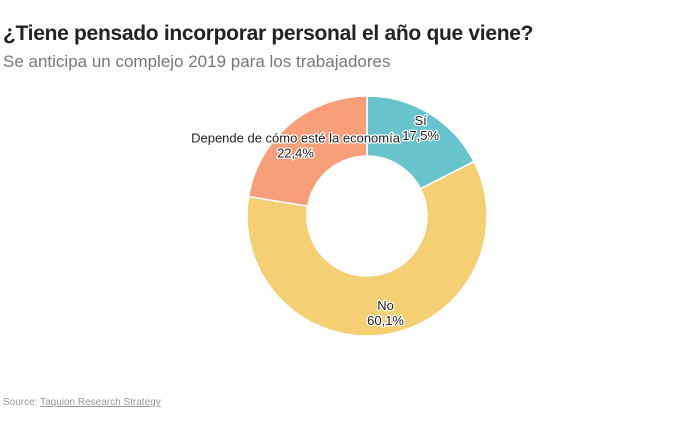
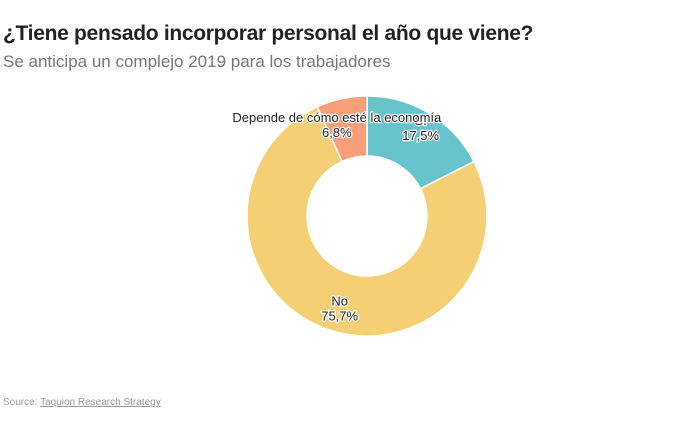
No: 60,1% -> 75,7%
Depende de cómo esté la economía: 22,4% -> 6,8%
